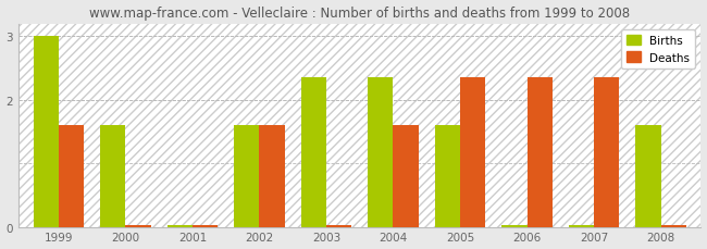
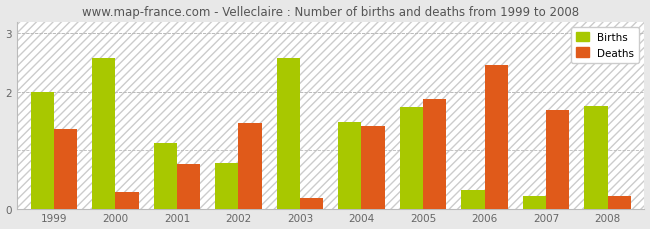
Births/1999: 3.00 -> 2.00
Deaths/1999: 1.60 -> 1.36
Births/2000: 1.60 -> 2.58
Deaths/2000: 0.02 -> 0.28
Births/2001: 0.02 -> 1.12
Deaths/2001: 0.02 -> 0.76
Births/2002: 1.60 -> 0.78
Deaths/2002: 1.60 -> 1.46
Births/2003: 2.35 -> 2.58
Deaths/2003: 0.02 -> 0.18
Births/2004: 2.35 -> 1.48
Deaths/2004: 1.60 -> 1.42
Births/2005: 1.60 -> 1.74
Deaths/2005: 2.35 -> 1.88
Births/2006: 0.02 -> 0.32
Deaths/2006: 2.35 -> 2.46
Births/2007: 0.02 -> 0.22
Deaths/2007: 2.35 -> 1.68
Births/2008: 1.60 -> 1.76
Deaths/2008: 0.02 -> 0.22
